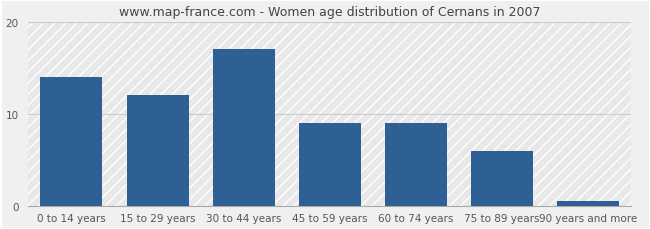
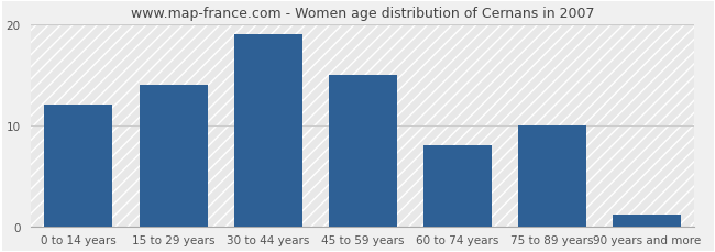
0 to 14 years: 14.0 -> 12.0
15 to 29 years: 12.0 -> 14.0
30 to 44 years: 17.0 -> 19.0
45 to 59 years: 9.0 -> 15.0
60 to 74 years: 9.0 -> 8.0
75 to 89 years: 6.0 -> 10.0
90 years and more: 0.5 -> 1.2
